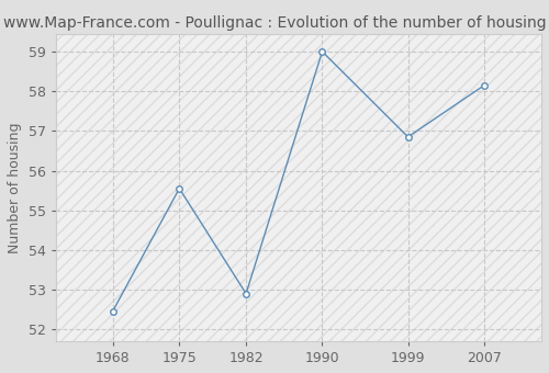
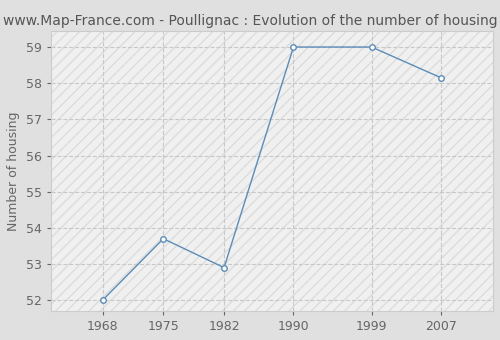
1968: 52.45 -> 52.00
1975: 55.55 -> 53.70
1999: 56.85 -> 59.00
